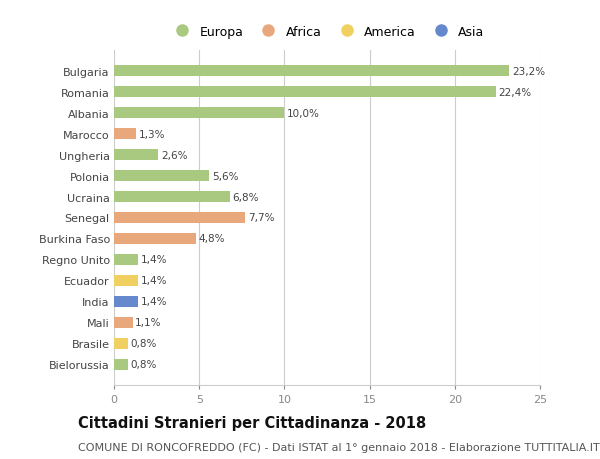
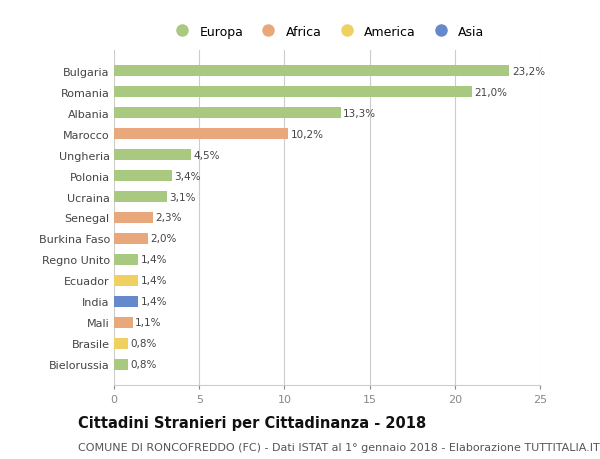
Romania: 22,4% -> 21,0%
Albania: 10,0% -> 13,3%
Marocco: 1,3% -> 10,2%
Ungheria: 2,6% -> 4,5%
Polonia: 5,6% -> 3,4%
Ucraina: 6,8% -> 3,1%
Senegal: 7,7% -> 2,3%
Burkina Faso: 4,8% -> 2,0%
